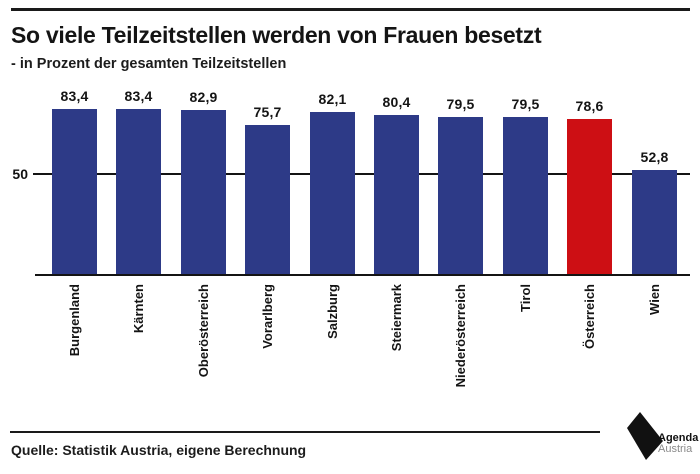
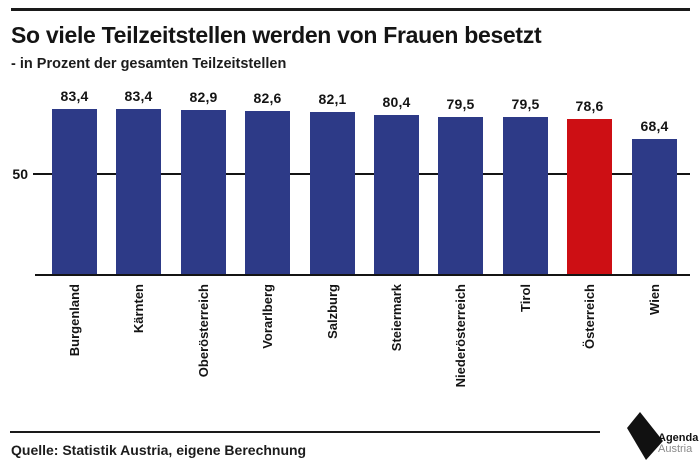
Vorarlberg: 75,7 -> 82,6
Wien: 52,8 -> 68,4
